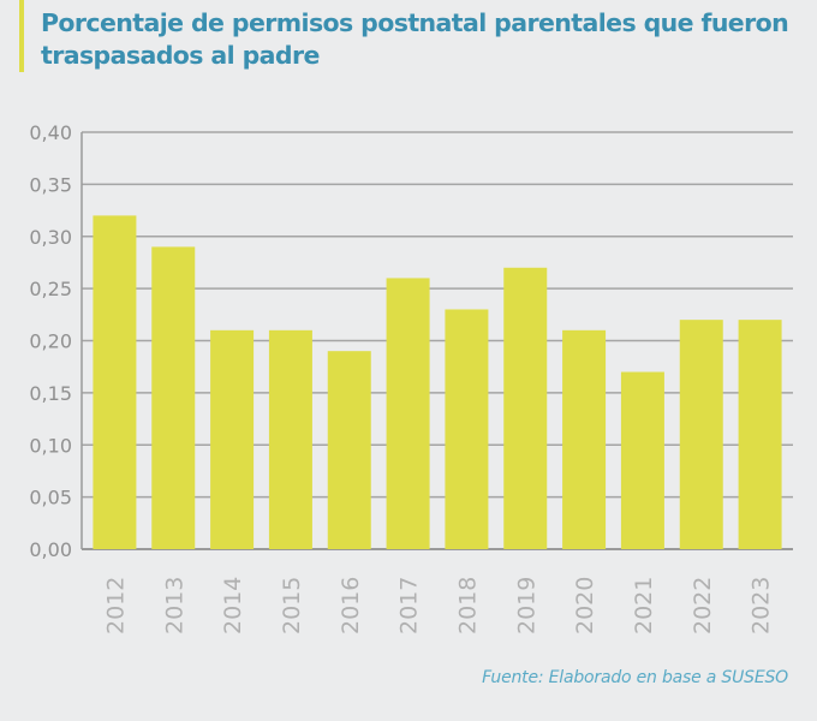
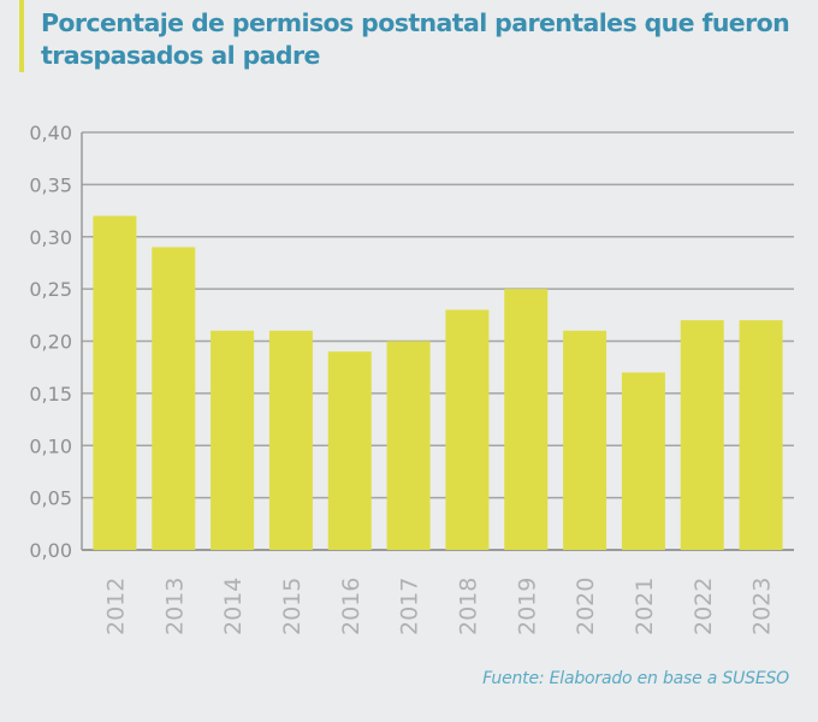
2017: 0,26 -> 0,20
2019: 0,27 -> 0,25
